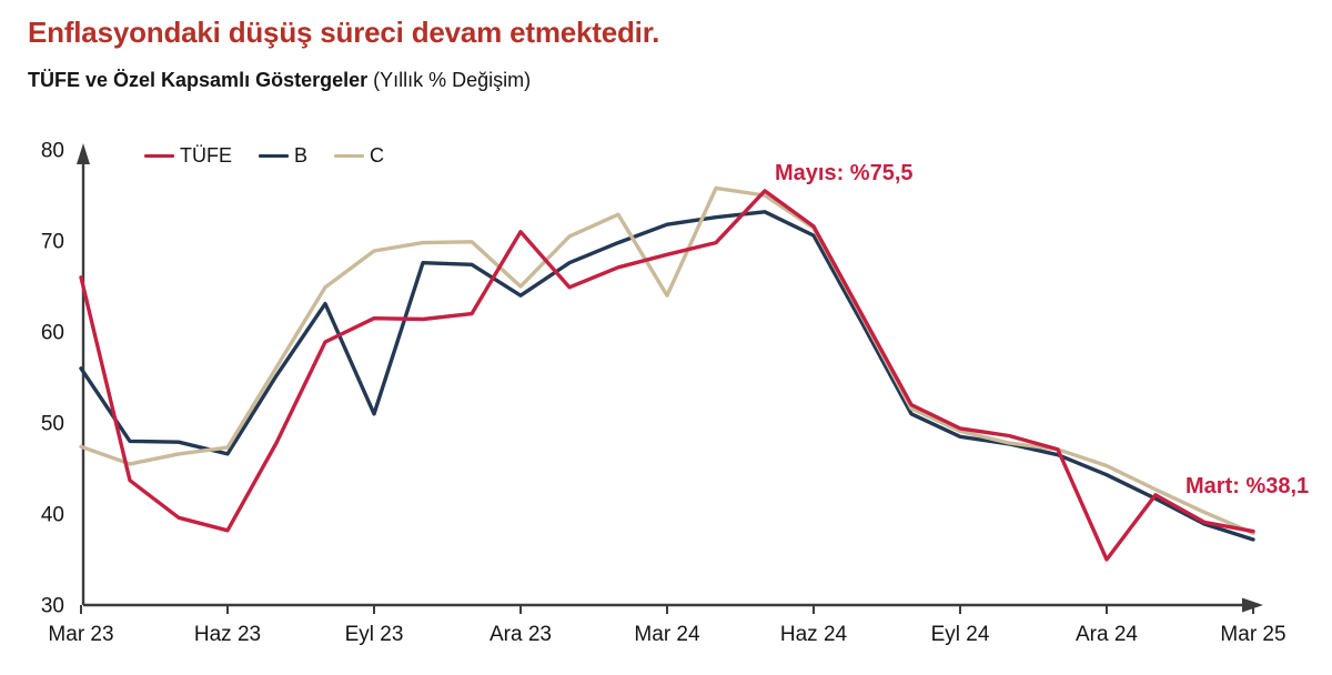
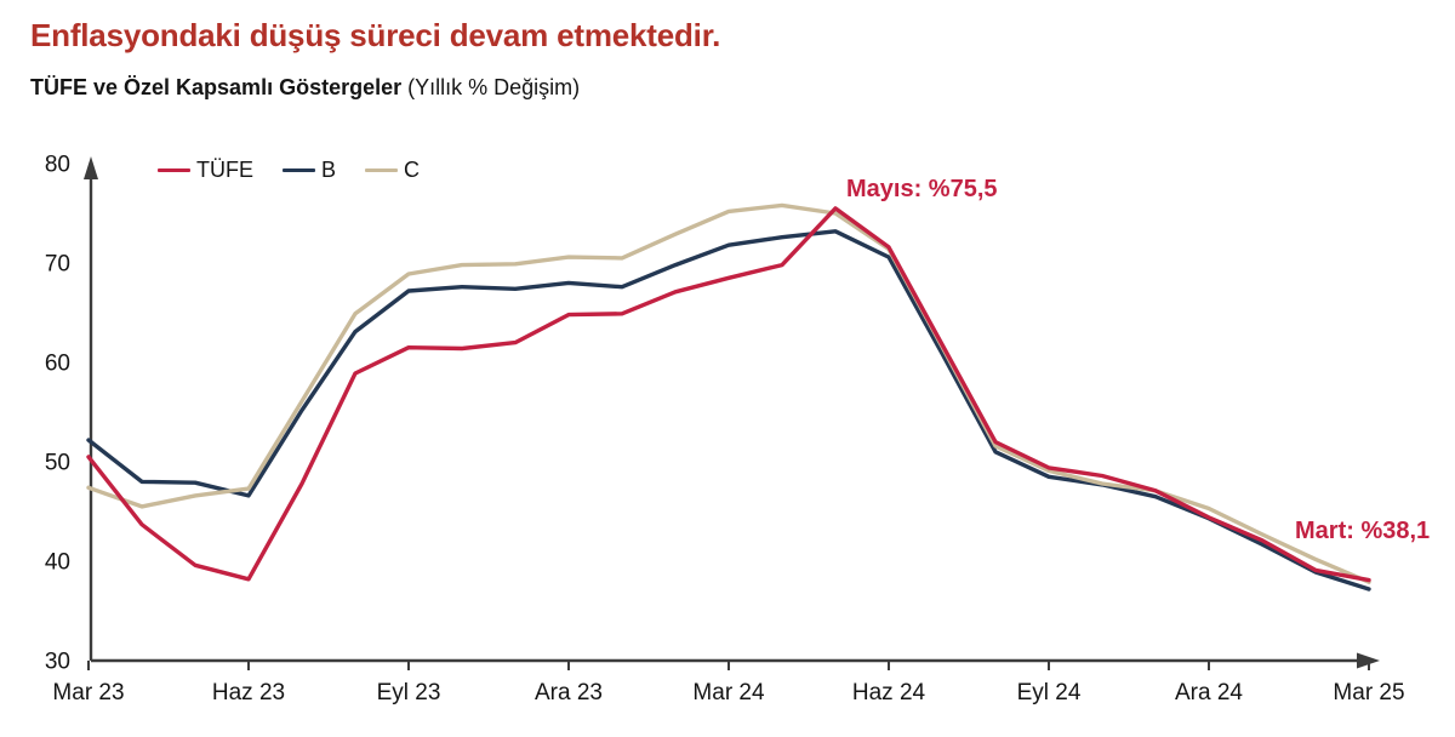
TÜFE/Mar 23: 66 -> 50
B/Mar 23: 56 -> 52
B/Eyl 23: 51 -> 67
TÜFE/Ara 23: 71 -> 65
B/Ara 23: 64 -> 68
C/Ara 23: 65 -> 71
C/Mar 24: 64 -> 75
TÜFE/Ara 24: 35 -> 44
